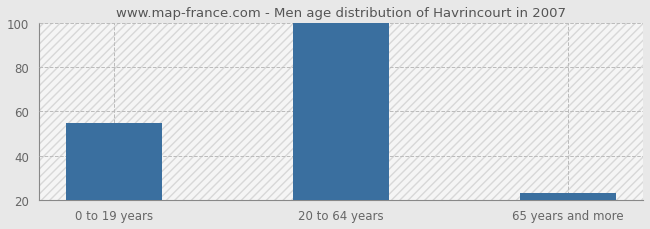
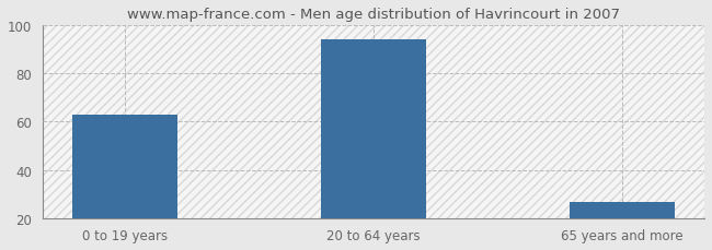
0 to 19 years: 55 -> 63
20 to 64 years: 100 -> 94
65 years and more: 23 -> 27
